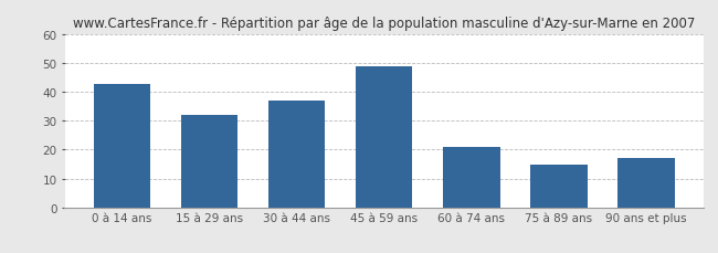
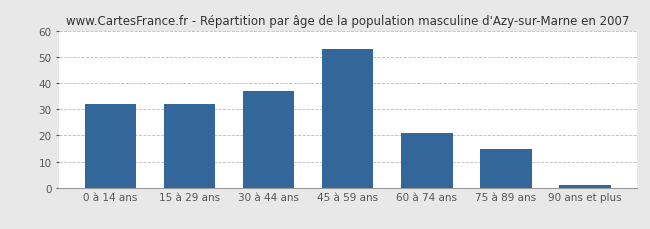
0 à 14 ans: 43 -> 32
45 à 59 ans: 49 -> 53
90 ans et plus: 17 -> 1
